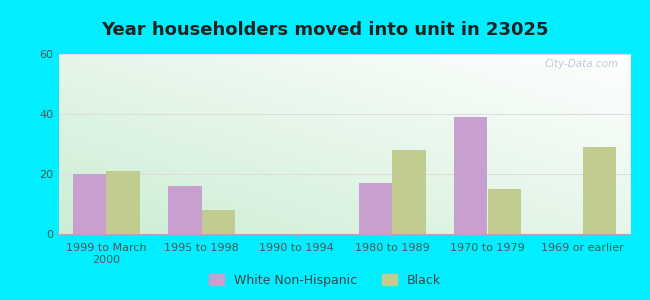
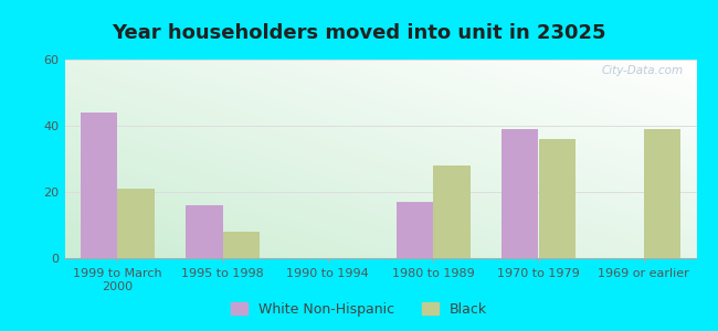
White Non-Hispanic/1999 to March 2000: 20 -> 44
Black/1970 to 1979: 15 -> 36
Black/1969 or earlier: 29 -> 39
